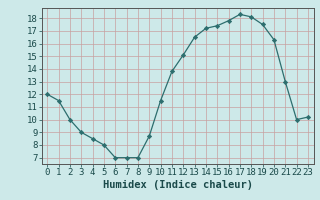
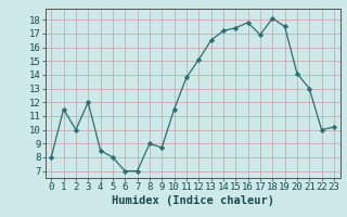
0: 12.0 -> 8.0
3: 9.0 -> 12.0
8: 7.0 -> 9.0
17: 18.3 -> 16.9
20: 16.3 -> 14.1
